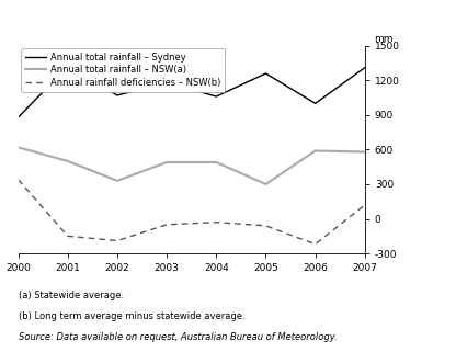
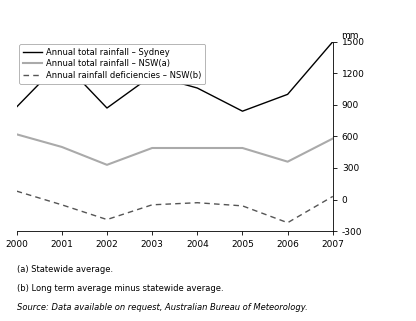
Annual rainfall deficiencies – NSW(b)/2000: 340 -> 80
Annual rainfall deficiencies – NSW(b)/2001: -150 -> -50
Annual total rainfall – Sydney/2002: 1070 -> 870
Annual total rainfall – Sydney/2005: 1260 -> 840
Annual total rainfall – NSW(a)/2005: 300 -> 490
Annual total rainfall – NSW(a)/2006: 590 -> 360
Annual total rainfall – Sydney/2007: 1310 -> 1500
Annual rainfall deficiencies – NSW(b)/2007: 120 -> 30
